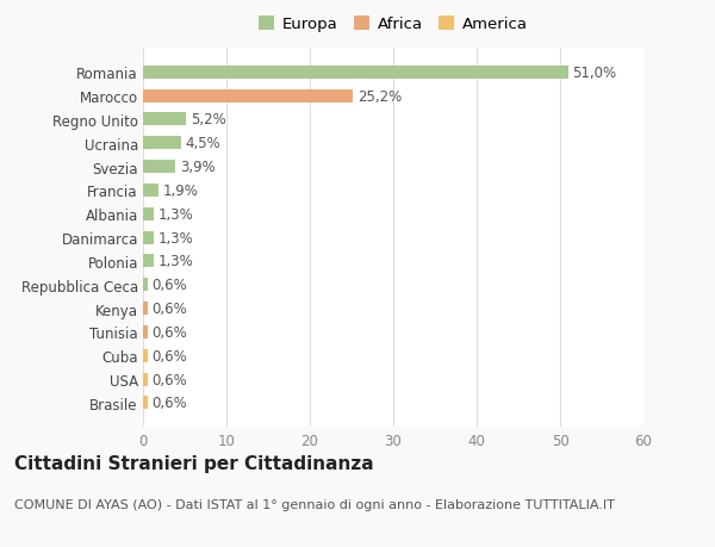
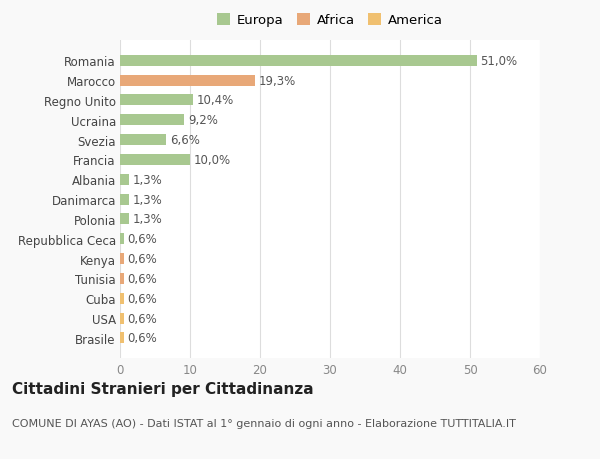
Marocco: 25,2% -> 19,3%
Regno Unito: 5,2% -> 10,4%
Ucraina: 4,5% -> 9,2%
Svezia: 3,9% -> 6,6%
Francia: 1,9% -> 10,0%
